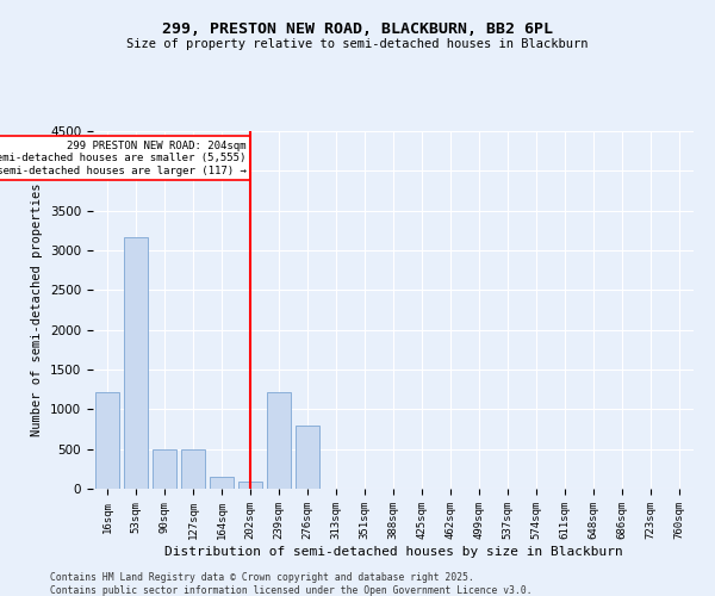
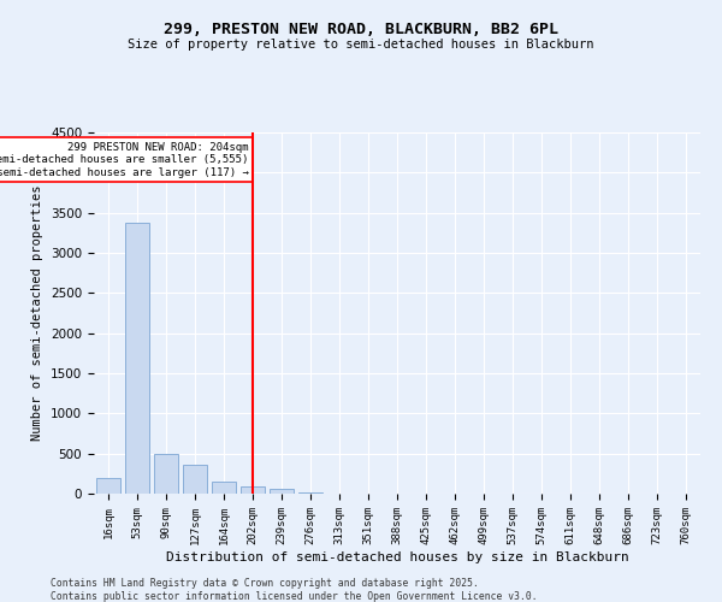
16sqm: 1220 -> 200
53sqm: 3160 -> 3380
127sqm: 500 -> 360
239sqm: 1220 -> 60
276sqm: 800 -> 10
